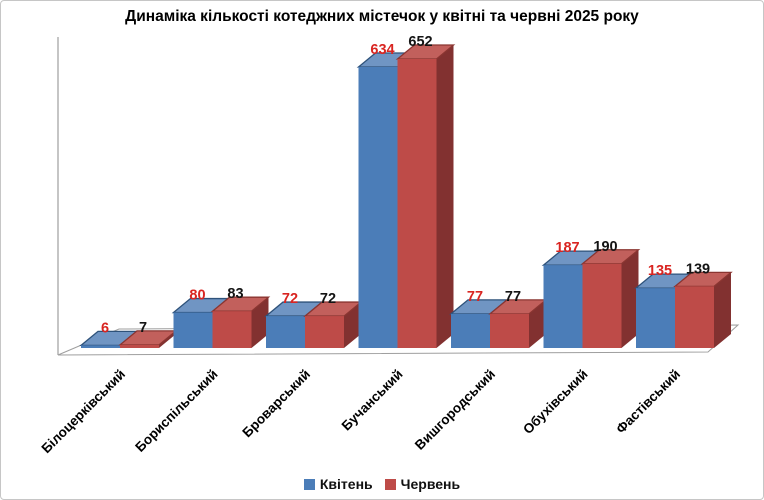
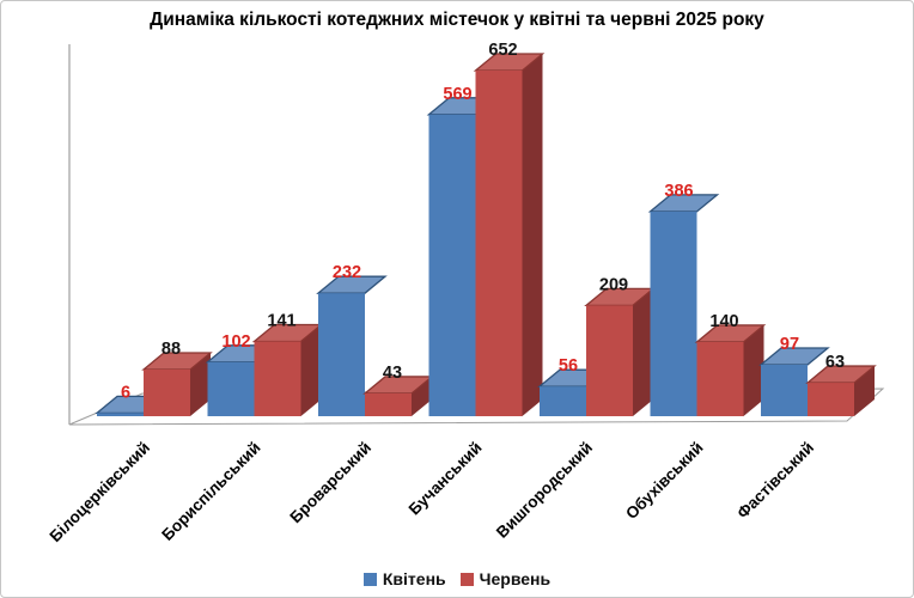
Червень/Білоцерківський: 7 -> 88
Квітень/Бориспільський: 80 -> 102
Червень/Бориспільський: 83 -> 141
Квітень/Броварський: 72 -> 232
Червень/Броварський: 72 -> 43
Квітень/Бучанський: 634 -> 569
Квітень/Вишгородський: 77 -> 56
Червень/Вишгородський: 77 -> 209
Квітень/Обухівський: 187 -> 386
Червень/Обухівський: 190 -> 140
Квітень/Фастівський: 135 -> 97
Червень/Фастівський: 139 -> 63
